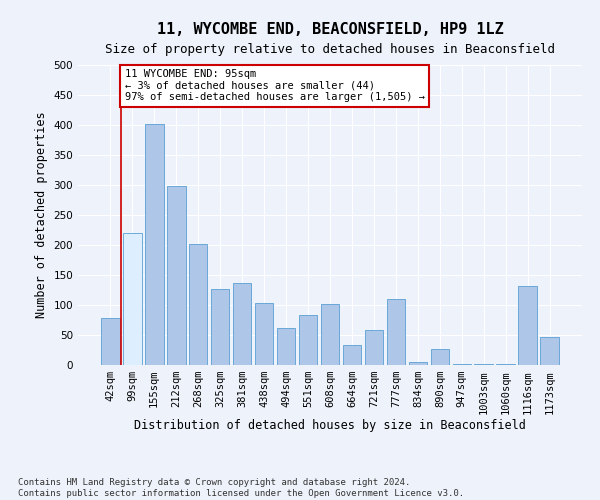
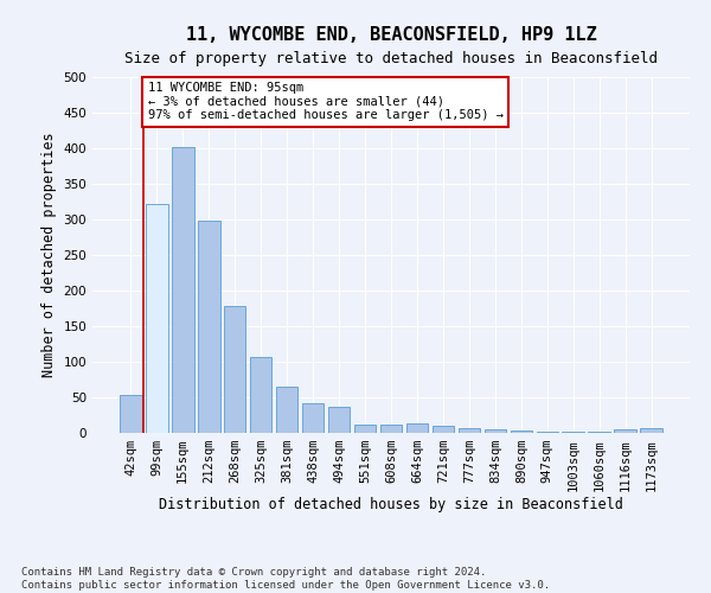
42sqm: 78 -> 54
99sqm: 220 -> 322
268sqm: 202 -> 179
325sqm: 126 -> 107
381sqm: 136 -> 65
438sqm: 104 -> 42
494sqm: 62 -> 36
551sqm: 84 -> 12
608sqm: 102 -> 12
664sqm: 34 -> 14
721sqm: 58 -> 10
777sqm: 110 -> 7
890sqm: 26 -> 4
1116sqm: 132 -> 5
1173sqm: 46 -> 6
